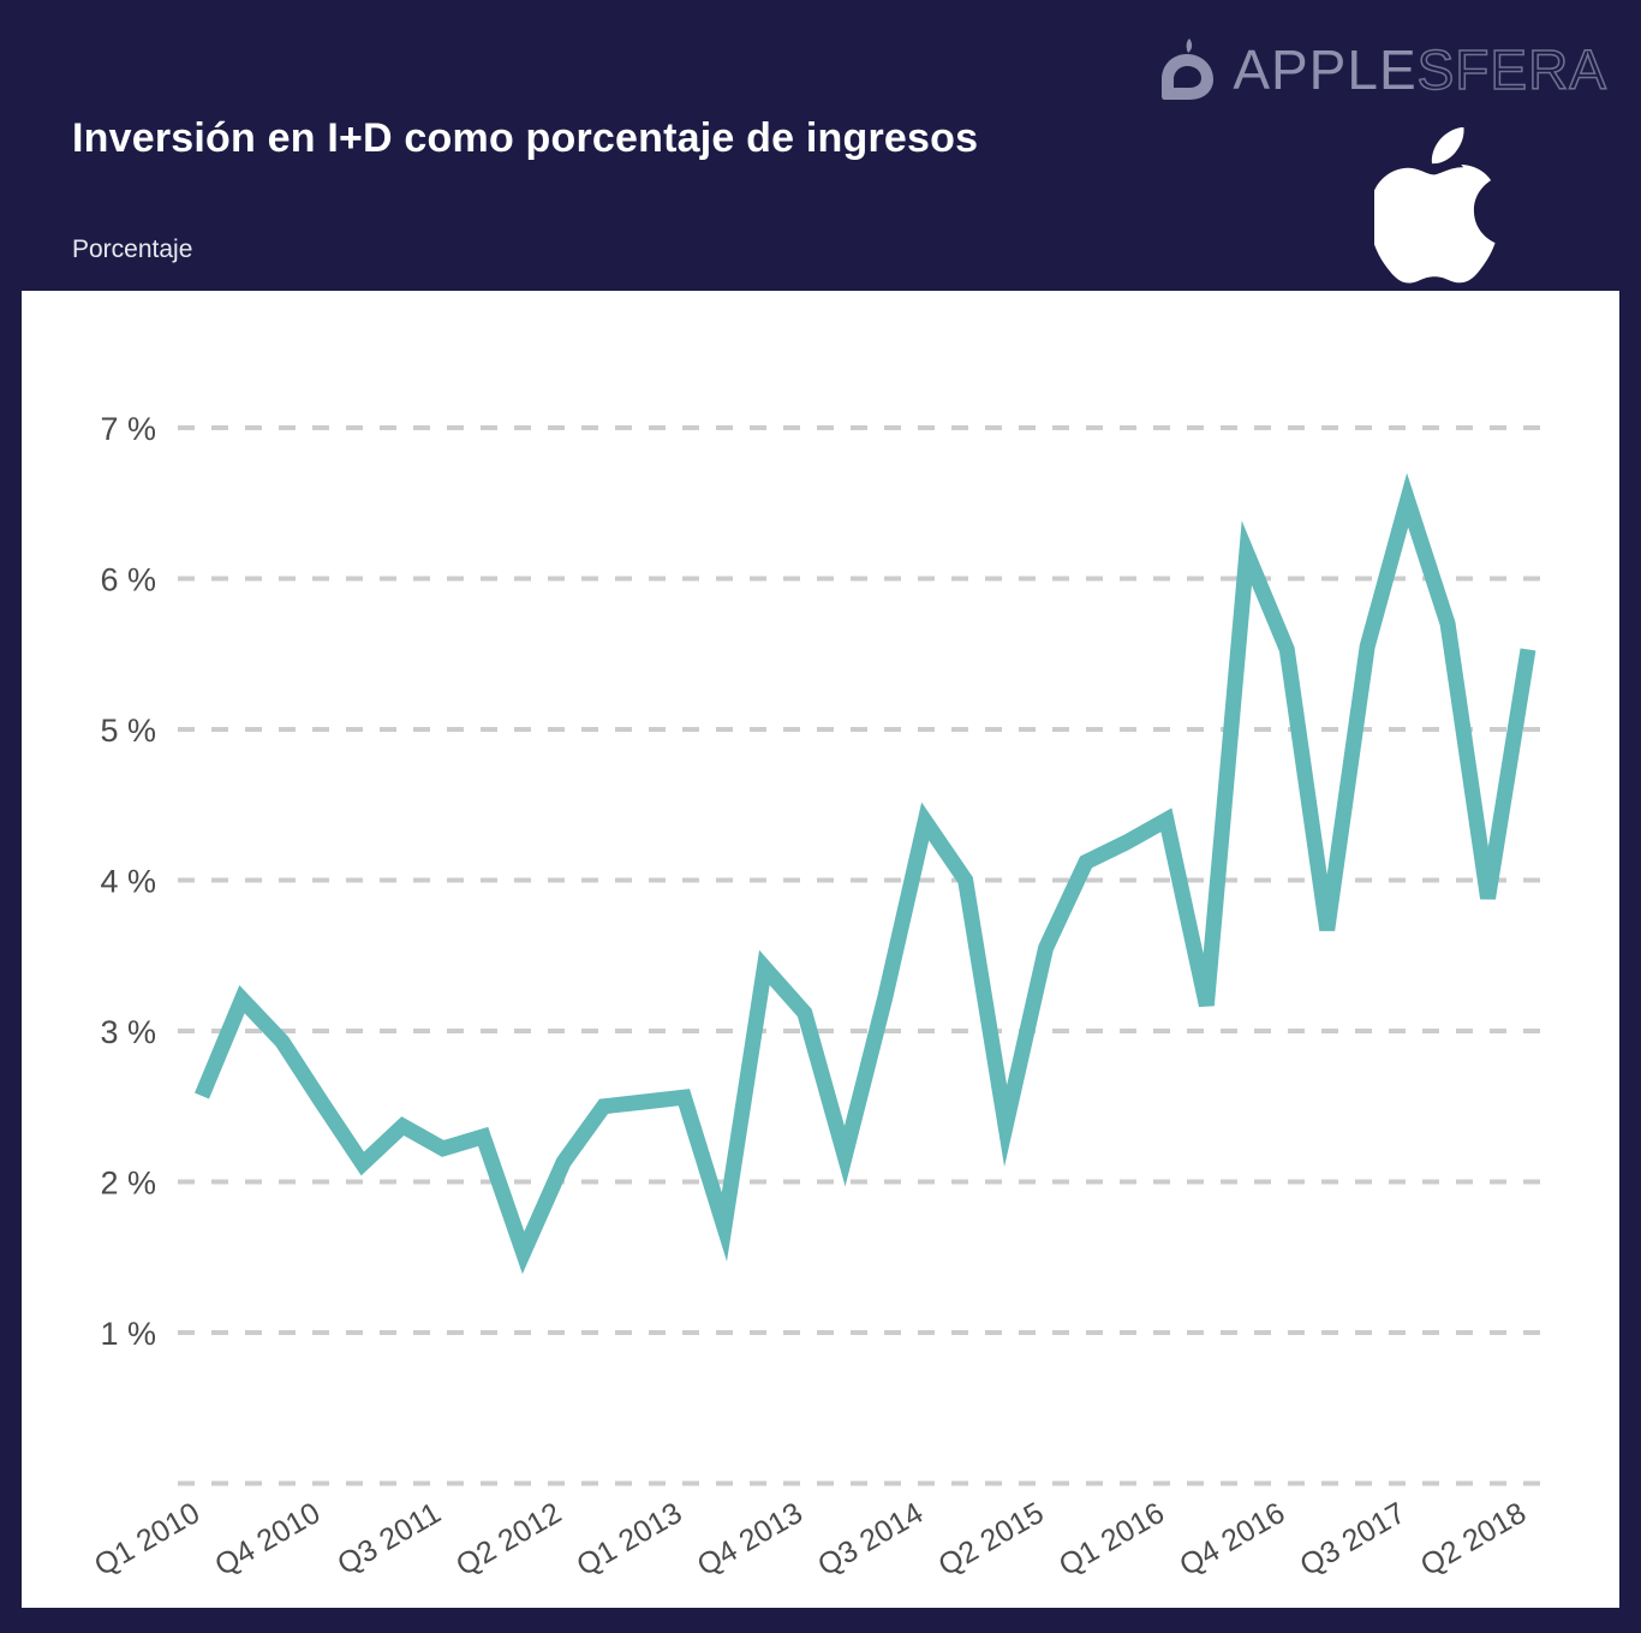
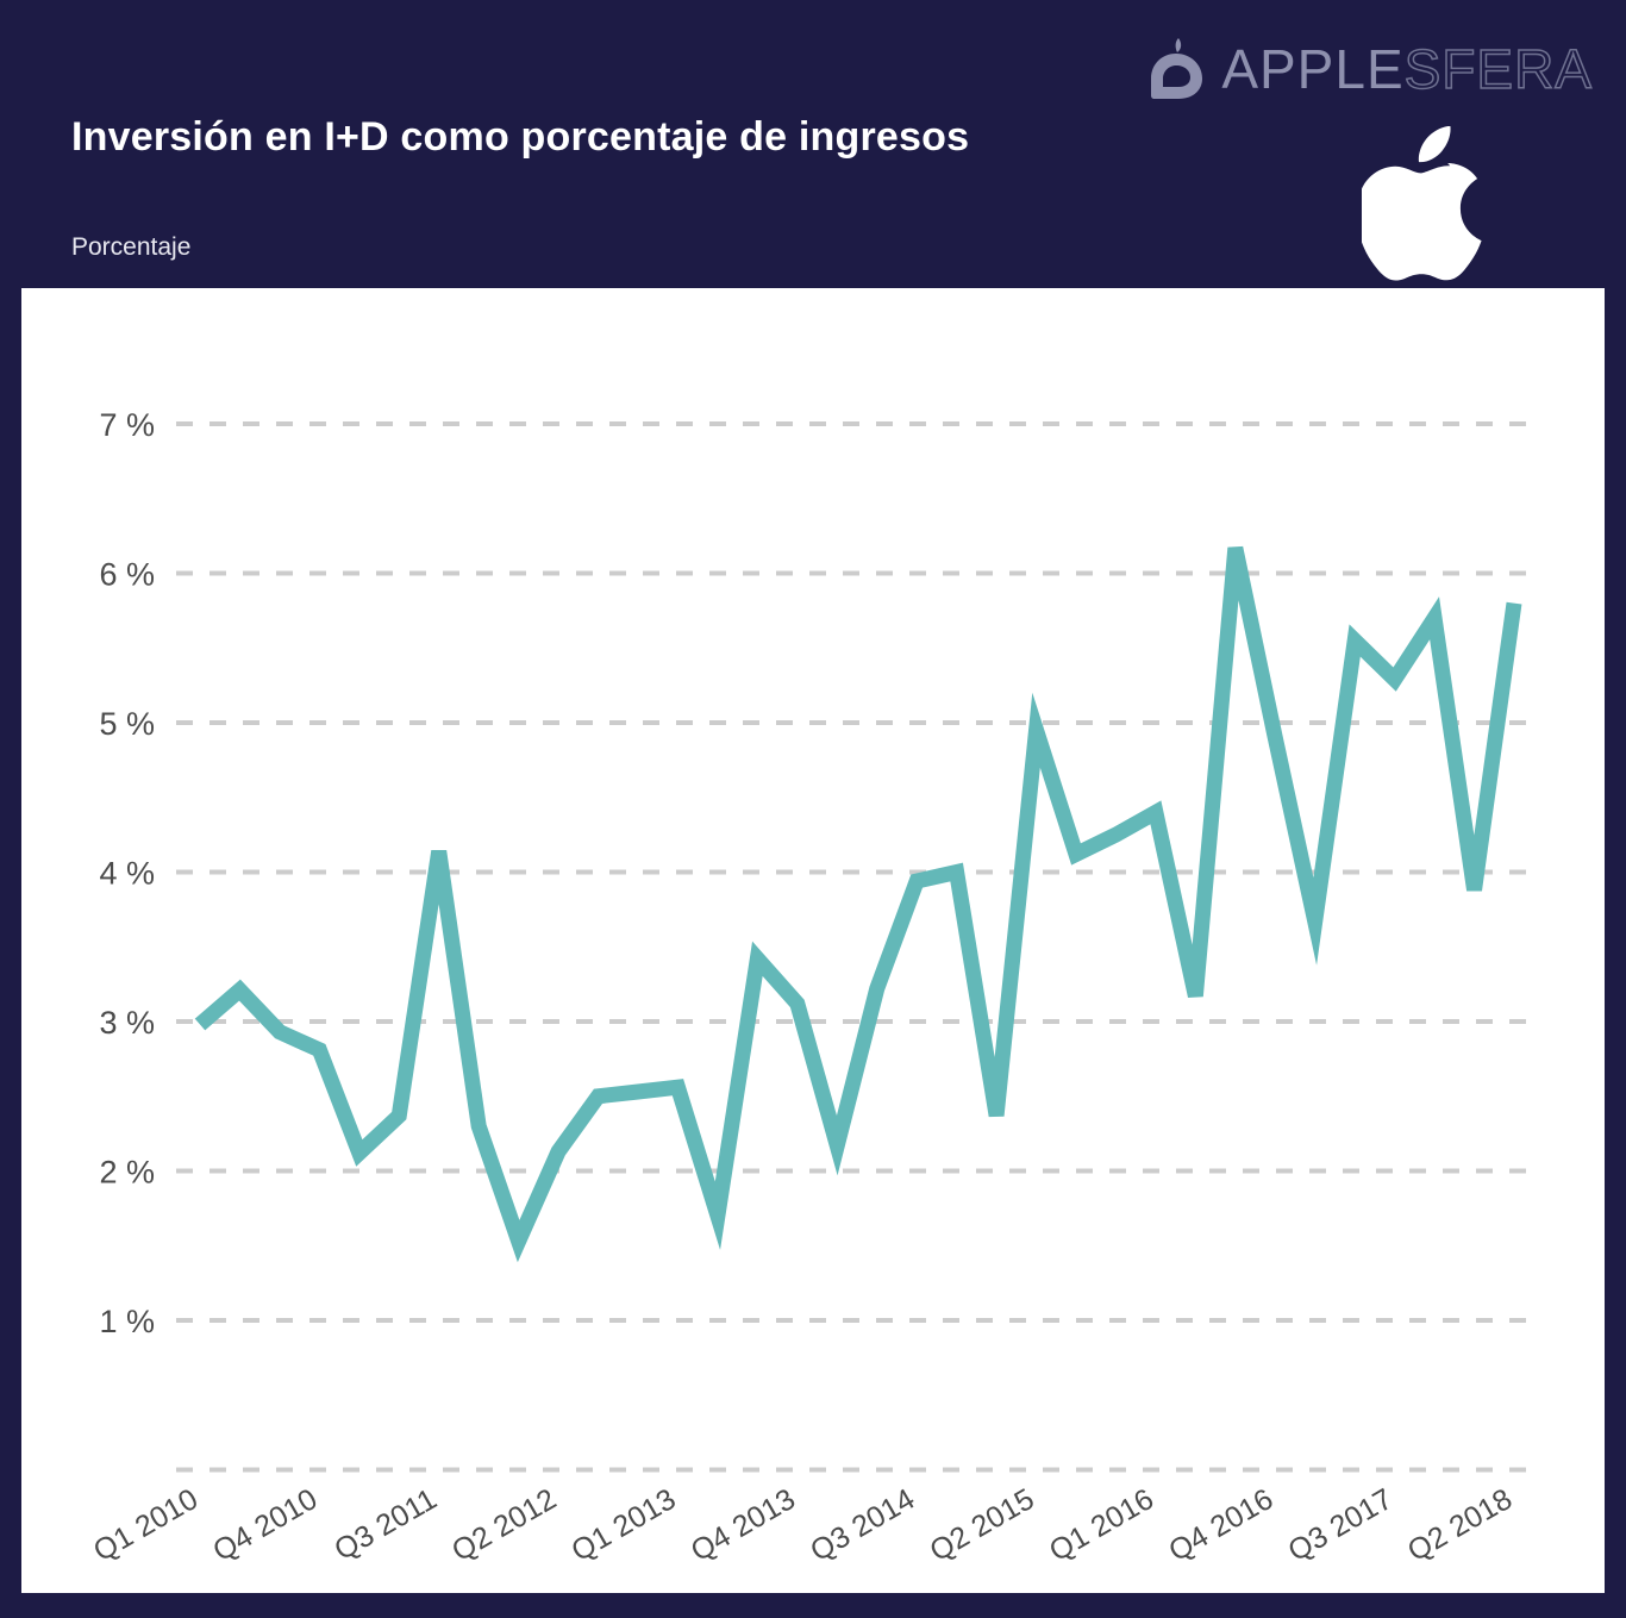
Q1 2010: 2.57% -> 2.98%
Q4 2010: 2.52% -> 2.81%
Q3 2011: 2.22% -> 4.14%
Q3 2014: 4.39% -> 3.94%
Q2 2015: 3.55% -> 4.95%
Q4 2016: 5.53% -> 4.90%
Q3 2017: 6.52% -> 5.29%
Q2 2018: 5.53% -> 5.80%
